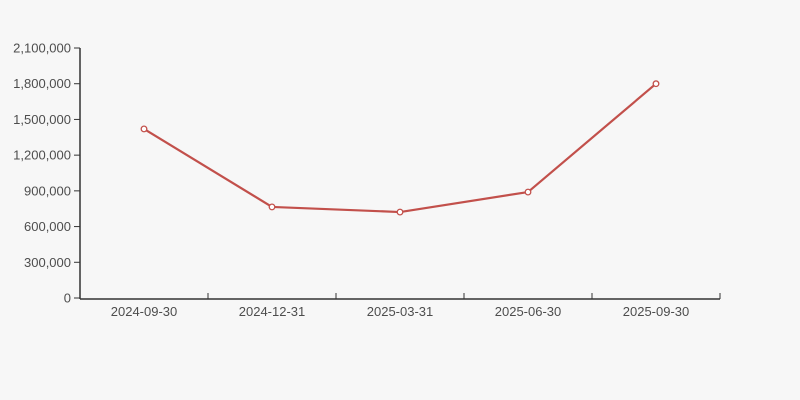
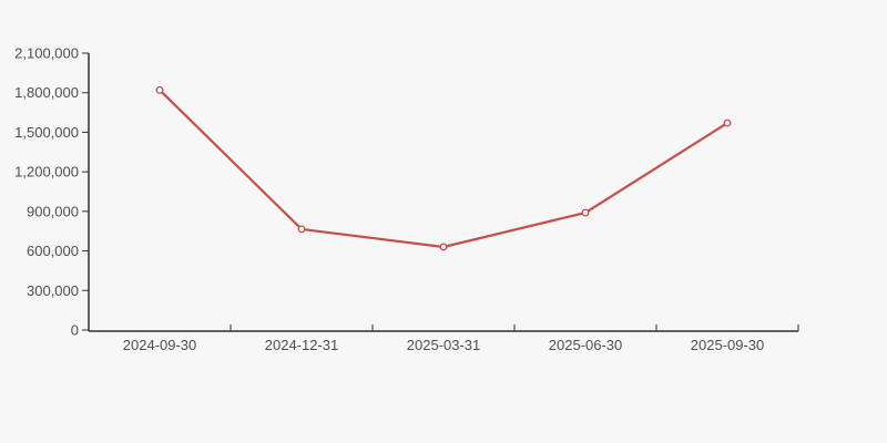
2024-09-30: 1420000 -> 1820000
2025-03-31: 720000 -> 630000
2025-09-30: 1800000 -> 1570000
